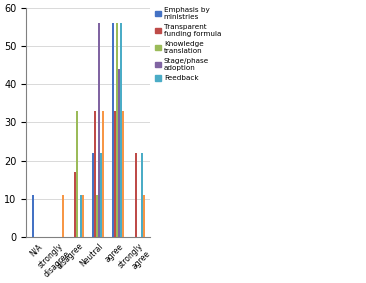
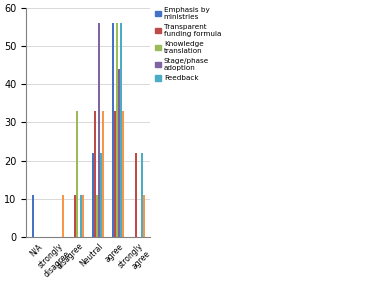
Transparent funding formula/disagree: 17 -> 11
